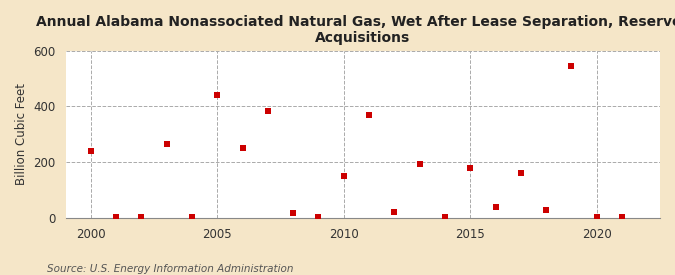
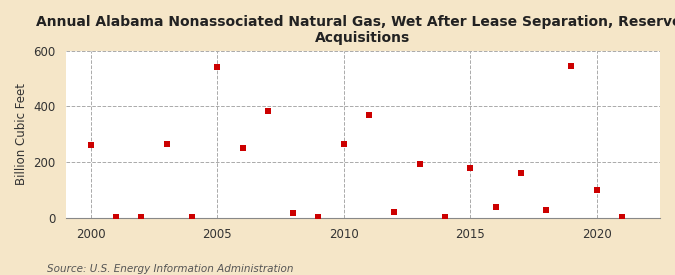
2000: 240 -> 260
2005: 440 -> 540
2010: 150 -> 265
2020: 2 -> 100
